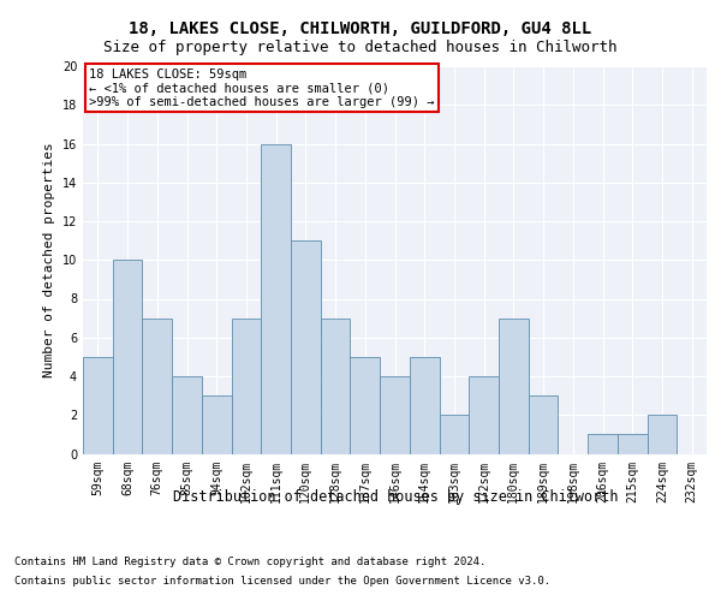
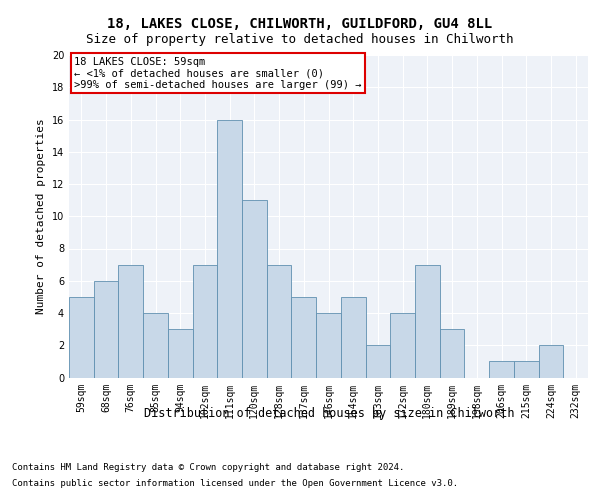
68sqm: 10 -> 6
